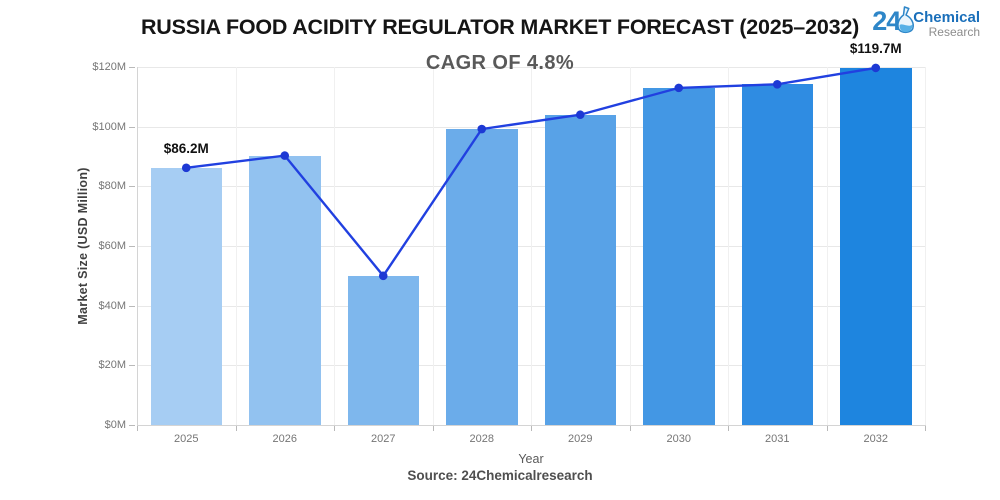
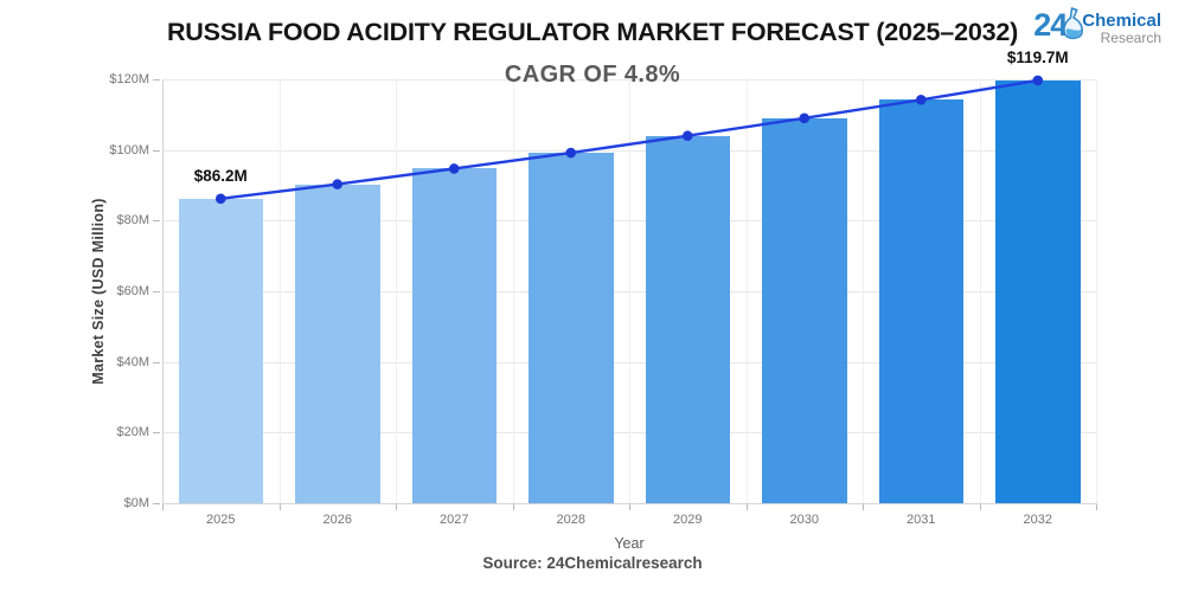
2027: $50M -> $95M
2030: $113M -> $109M
